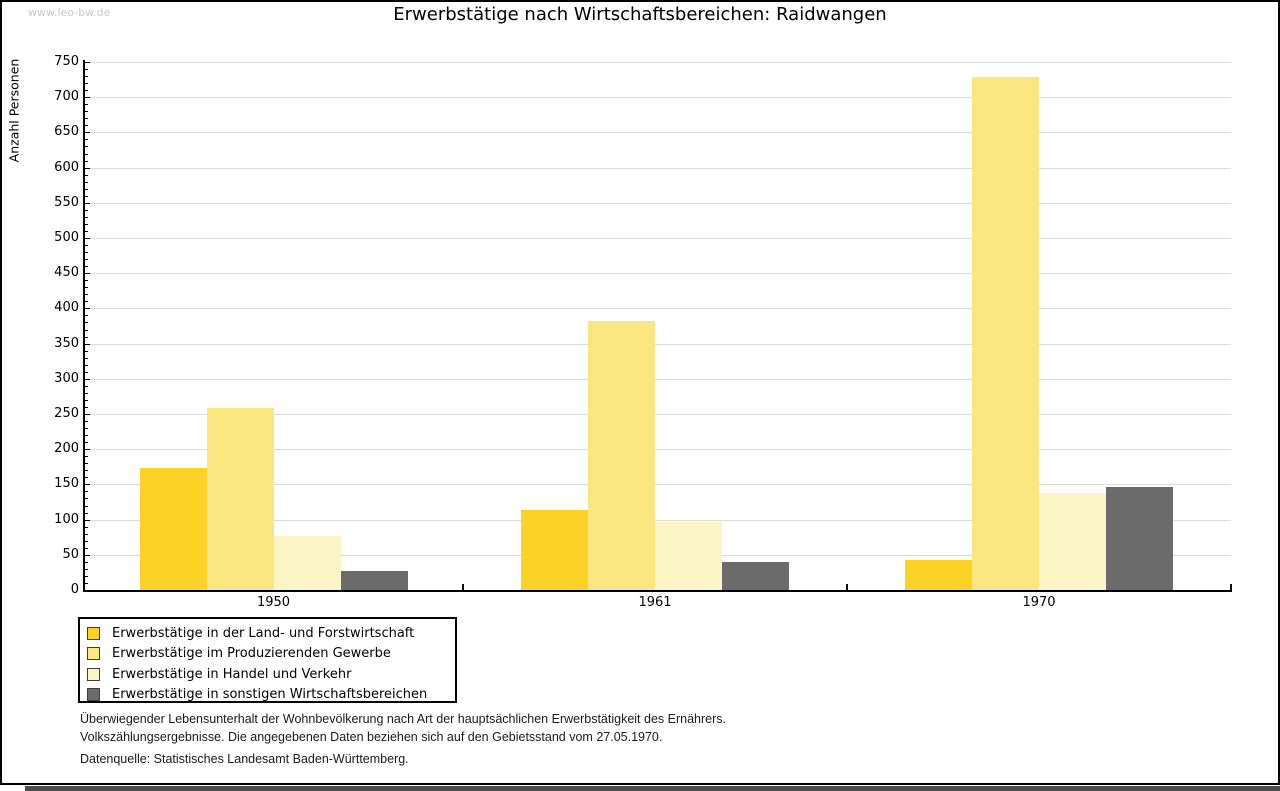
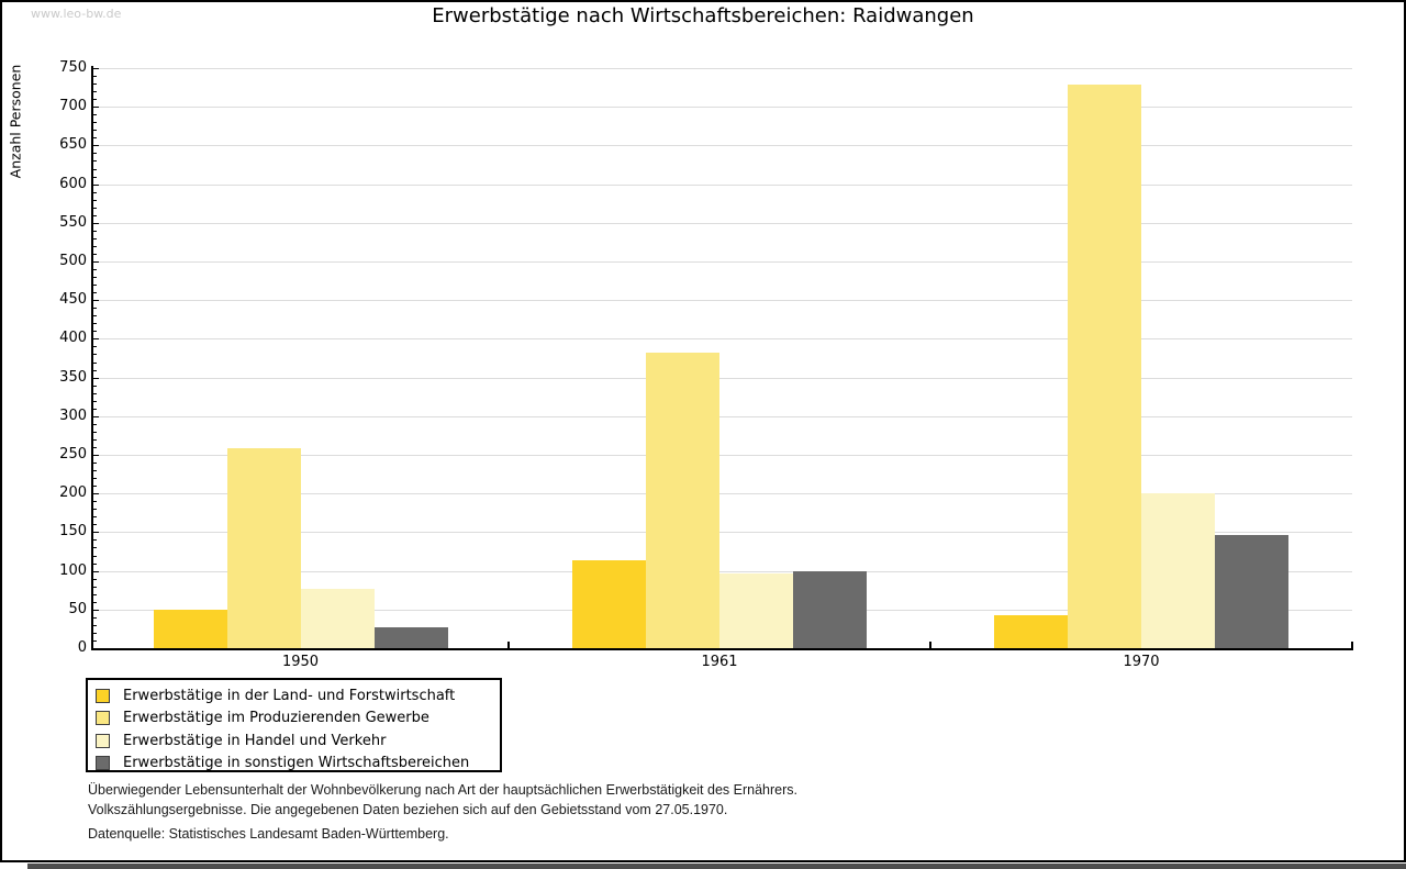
Erwerbstätige in der Land- und Forstwirtschaft/1950: 170 -> 50
Erwerbstätige in sonstigen Wirtschaftsbereichen/1961: 40 -> 100
Erwerbstätige in Handel und Verkehr/1970: 140 -> 200
